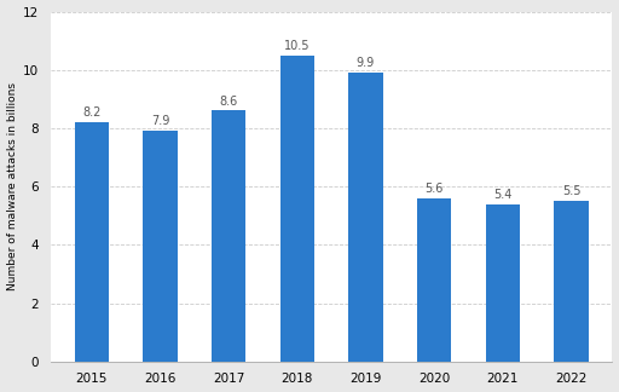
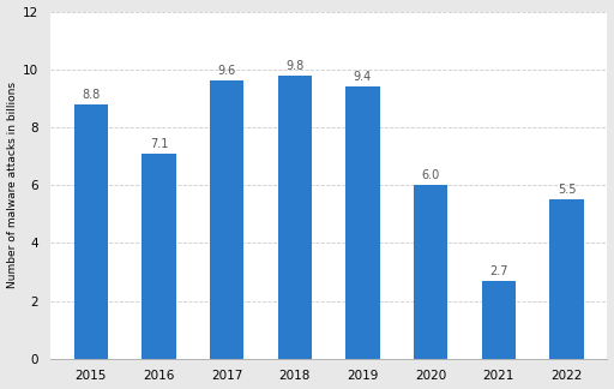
2015: 8.2 -> 8.8
2016: 7.9 -> 7.1
2017: 8.6 -> 9.6
2018: 10.5 -> 9.8
2019: 9.9 -> 9.4
2020: 5.6 -> 6.0
2021: 5.4 -> 2.7
